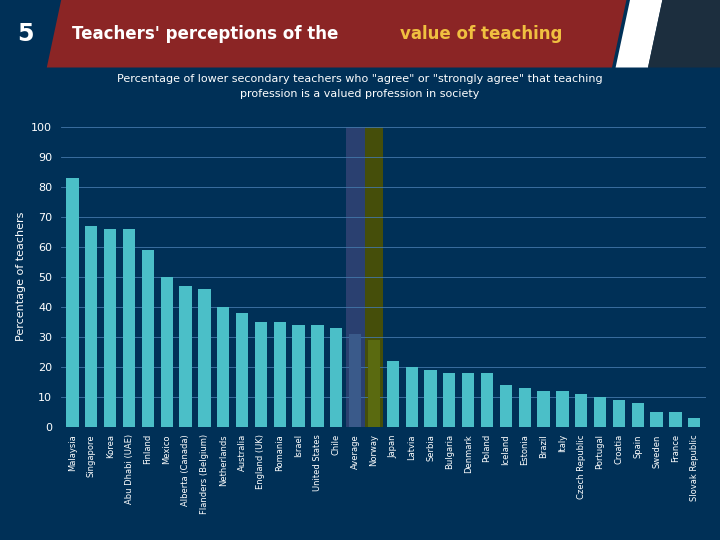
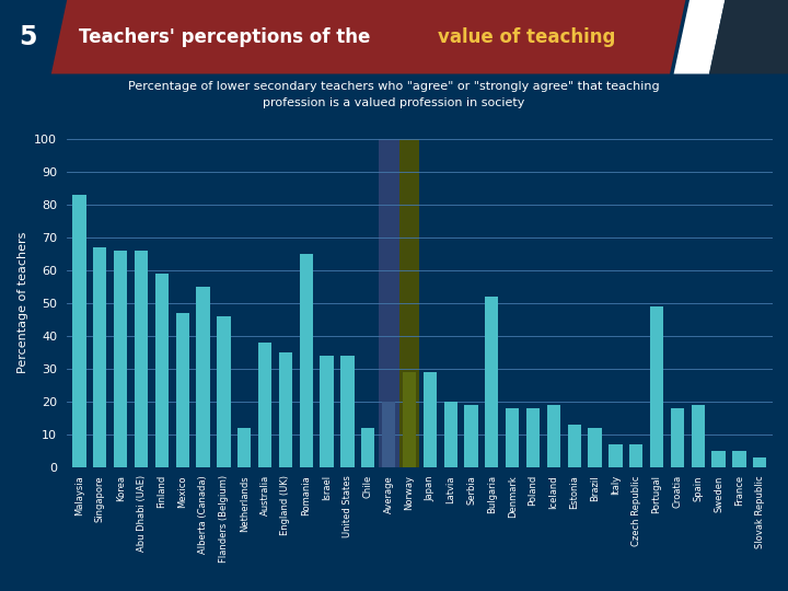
Mexico: 50 -> 47
Alberta (Canada): 47 -> 55
Netherlands: 40 -> 12
Romania: 35 -> 65
Chile: 33 -> 12
Average: 31 -> 20
Japan: 22 -> 29
Bulgaria: 18 -> 52
Iceland: 14 -> 19
Italy: 12 -> 7
Czech Republic: 11 -> 7
Portugal: 10 -> 49
Croatia: 9 -> 18
Spain: 8 -> 19
